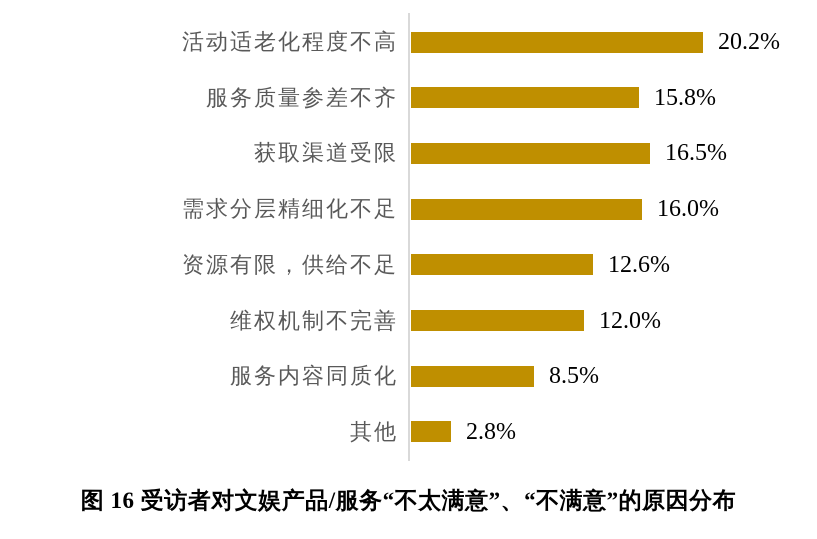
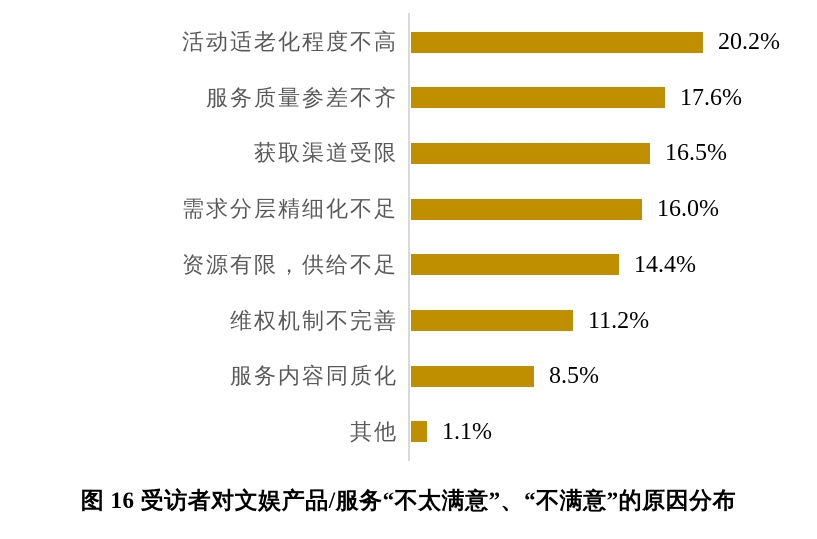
服务质量参差不齐: 15.8% -> 17.6%
资源有限，供给不足: 12.6% -> 14.4%
维权机制不完善: 12.0% -> 11.2%
其他: 2.8% -> 1.1%
